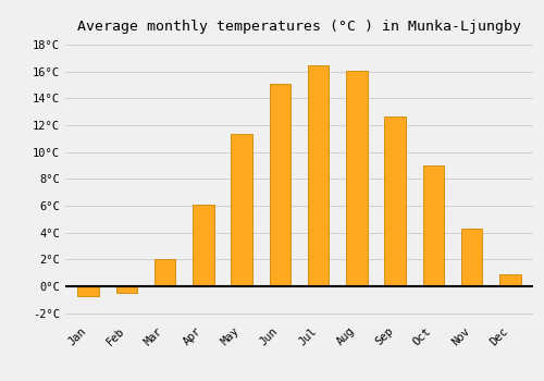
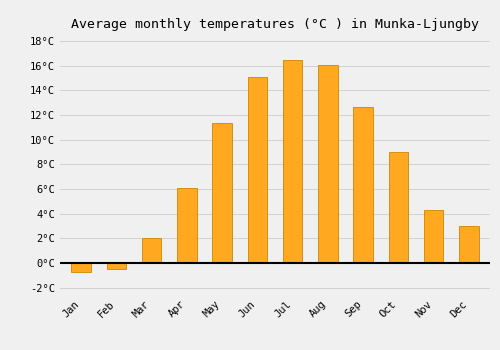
Dec: 0.9°C -> 3.0°C
